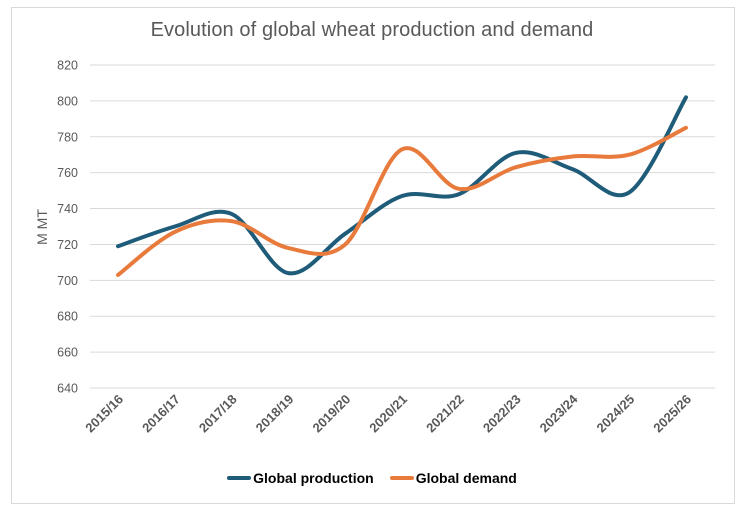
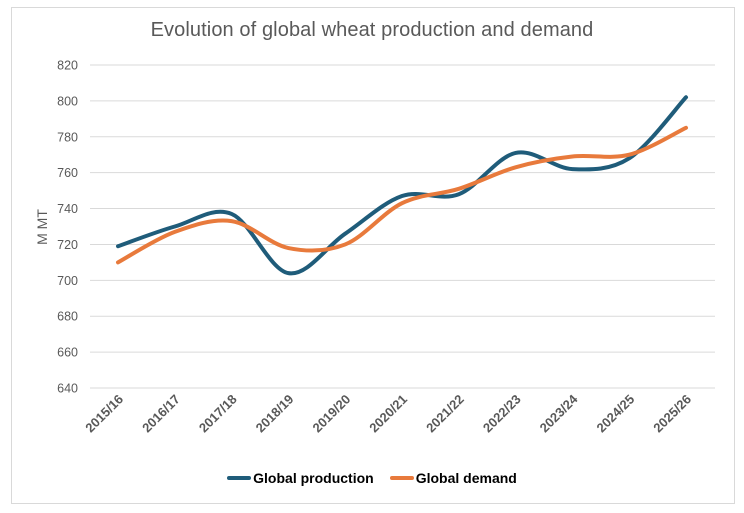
Global demand/2015/16: 703 -> 710
Global demand/2020/21: 773 -> 743
Global production/2024/25: 749 -> 768
